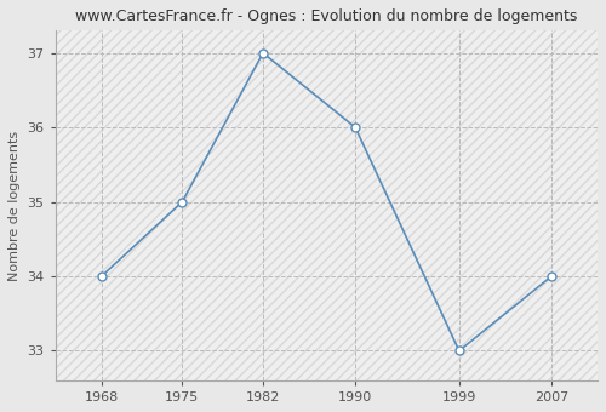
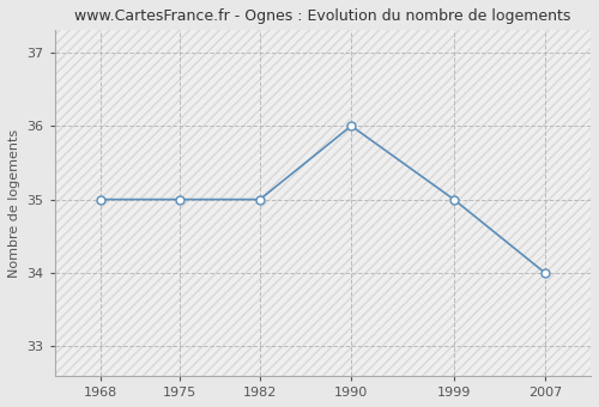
1968: 34 -> 35
1982: 37 -> 35
1999: 33 -> 35
